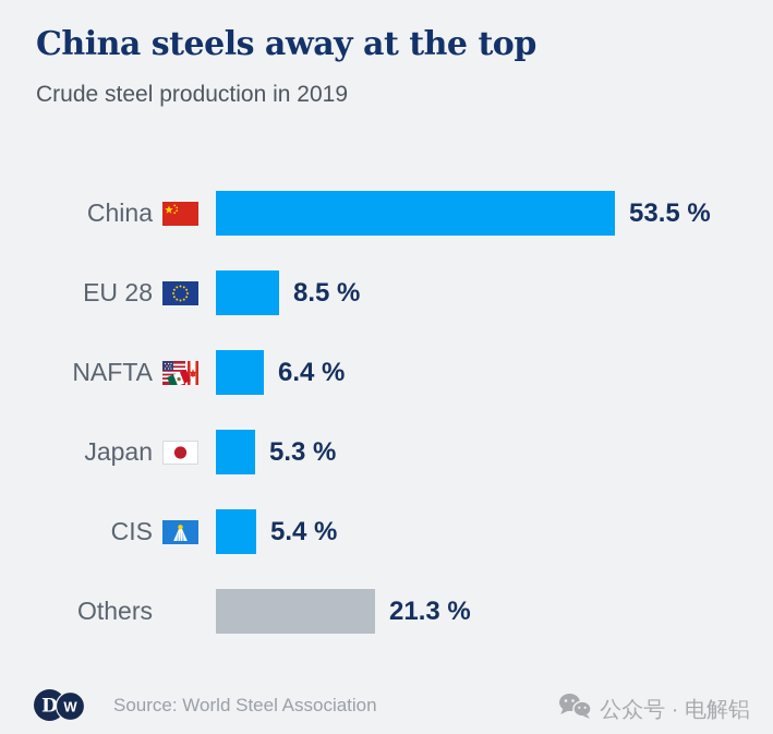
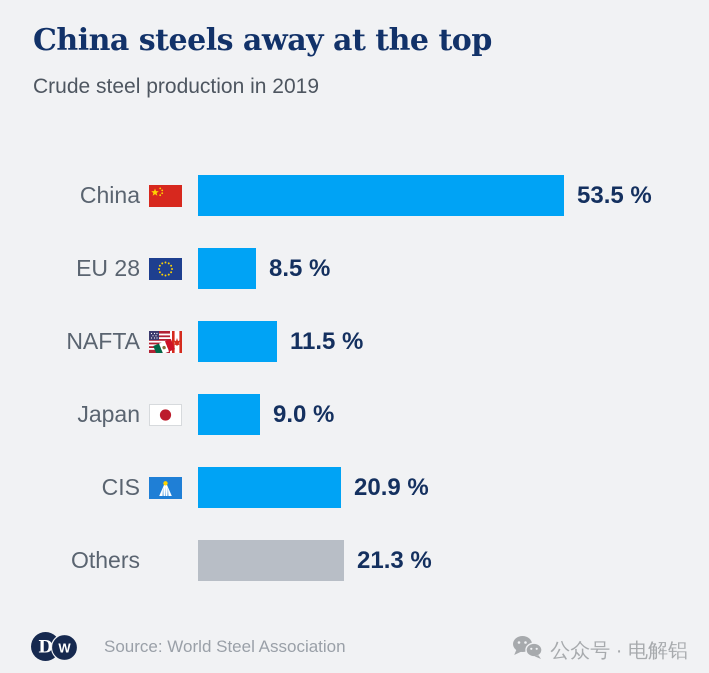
NAFTA: 6.4 -> 11.5
Japan: 5.3 -> 9.0
CIS: 5.4 -> 20.9
